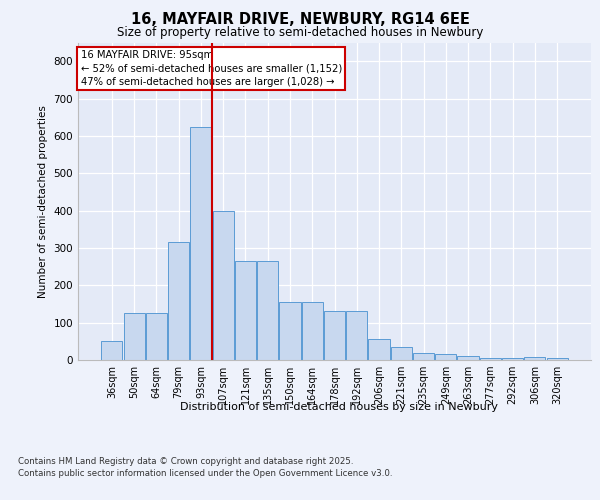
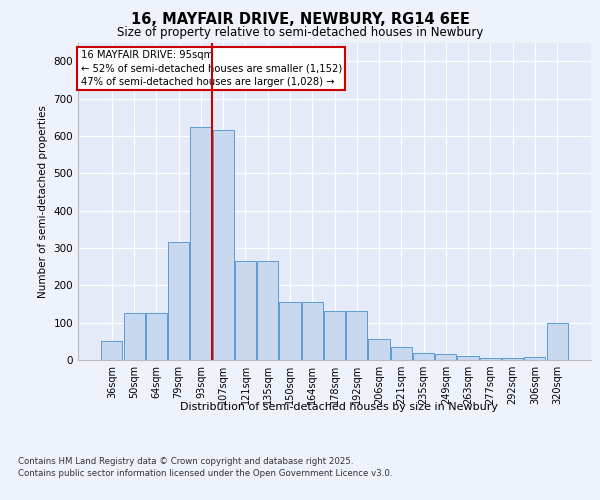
107sqm: 400 -> 615
320sqm: 5 -> 100
